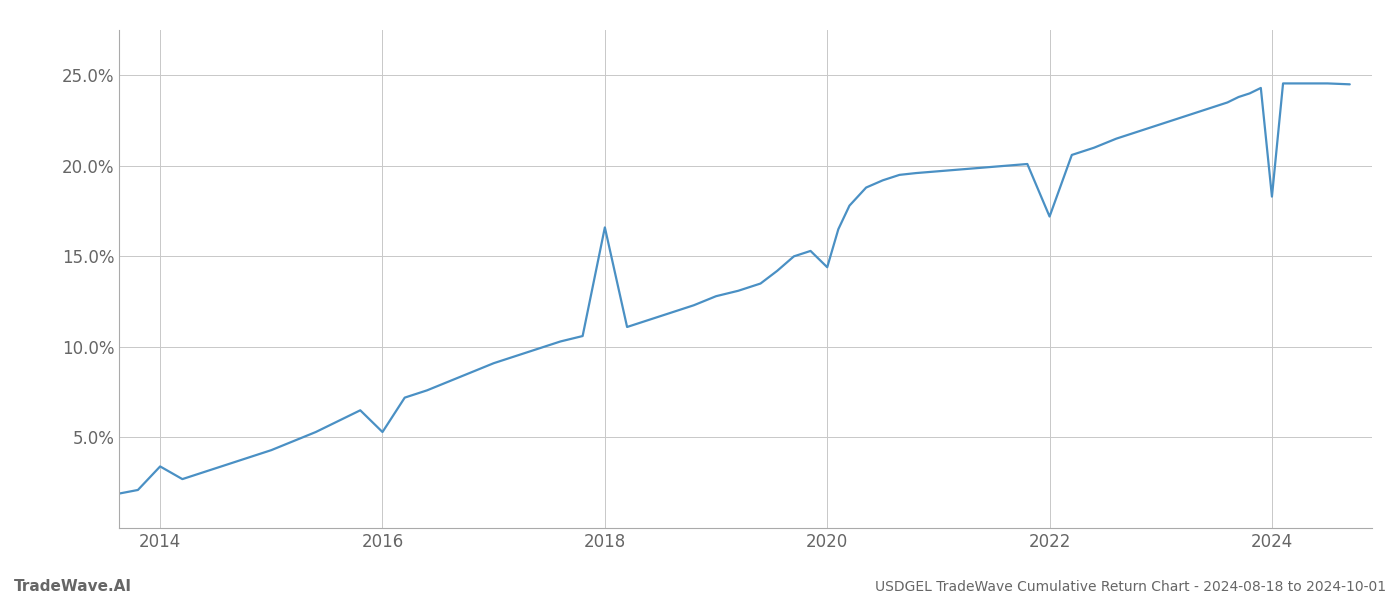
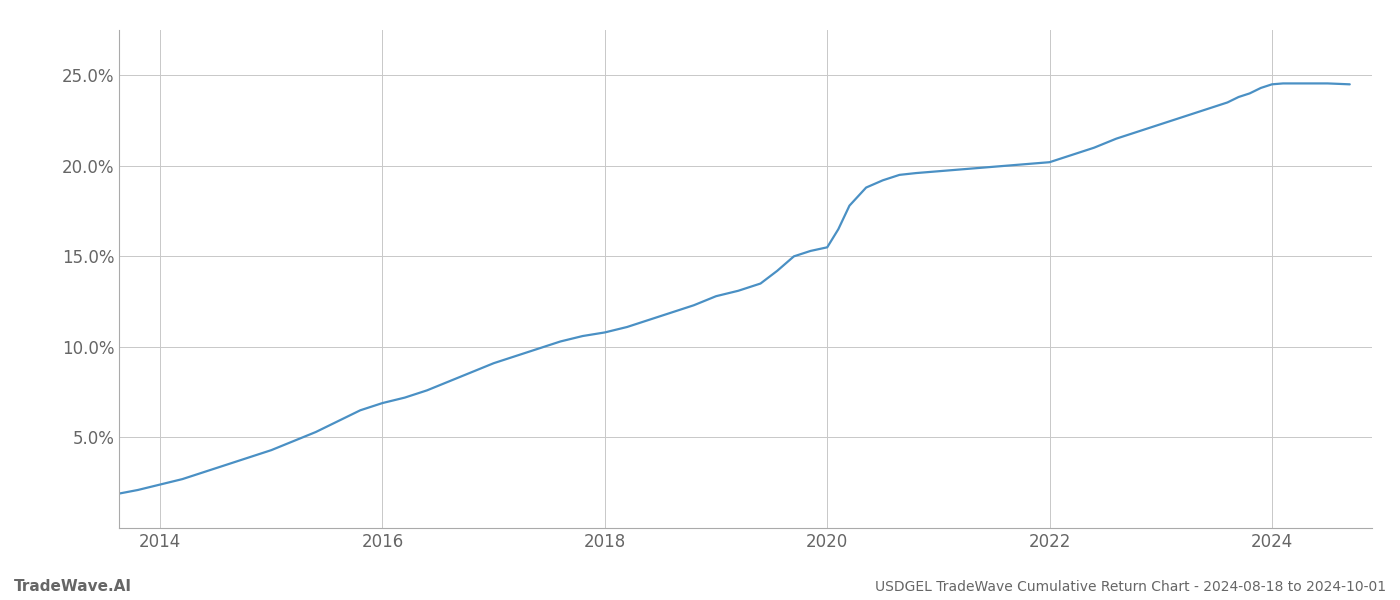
2014: 3.4% -> 2.4%
2016: 5.3% -> 6.9%
2018: 16.6% -> 10.8%
2020: 14.4% -> 15.5%
2022: 17.2% -> 20.2%
2024: 18.3% -> 24.5%
